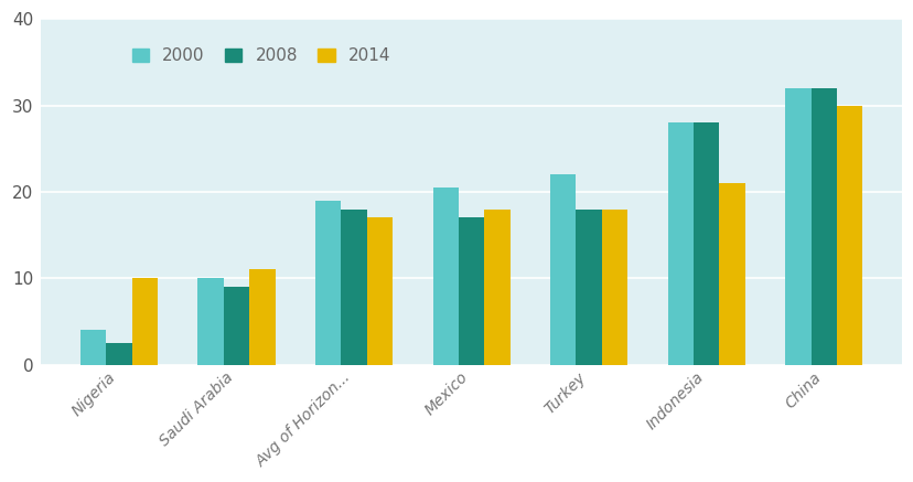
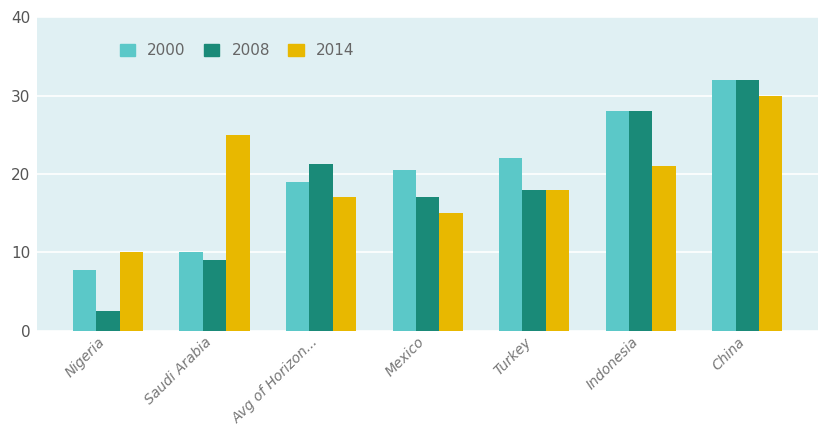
2000/Nigeria: 4.0 -> 7.8
2014/Saudi Arabia: 11 -> 25
2008/Avg of Horizon...: 18.0 -> 21.2
2014/Mexico: 18 -> 15
